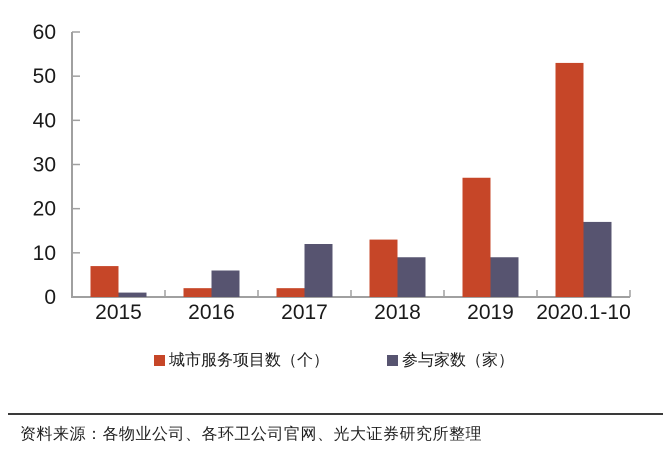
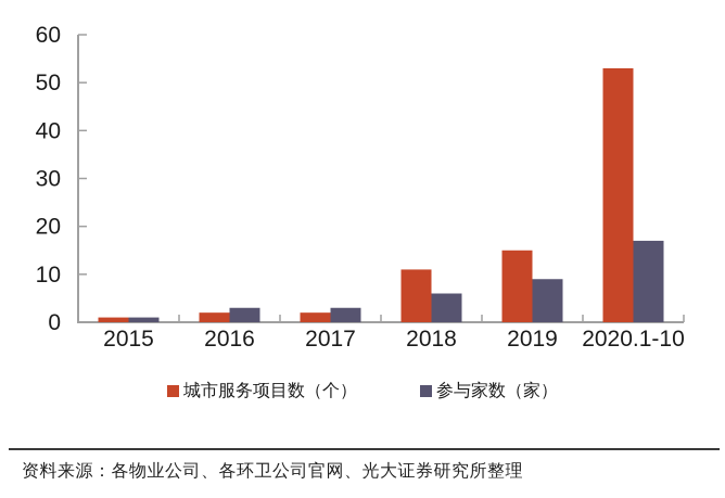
城市服务项目数（个）/2015: 7 -> 1
参与家数（家）/2016: 6 -> 3
参与家数（家）/2017: 12 -> 3
城市服务项目数（个）/2018: 13 -> 11
参与家数（家）/2018: 9 -> 6
城市服务项目数（个）/2019: 27 -> 15
